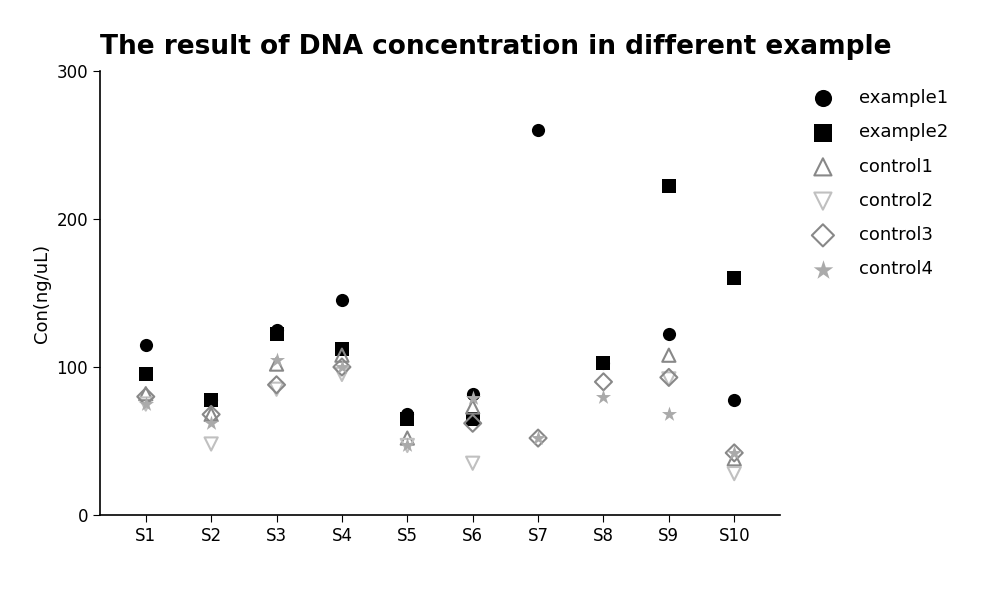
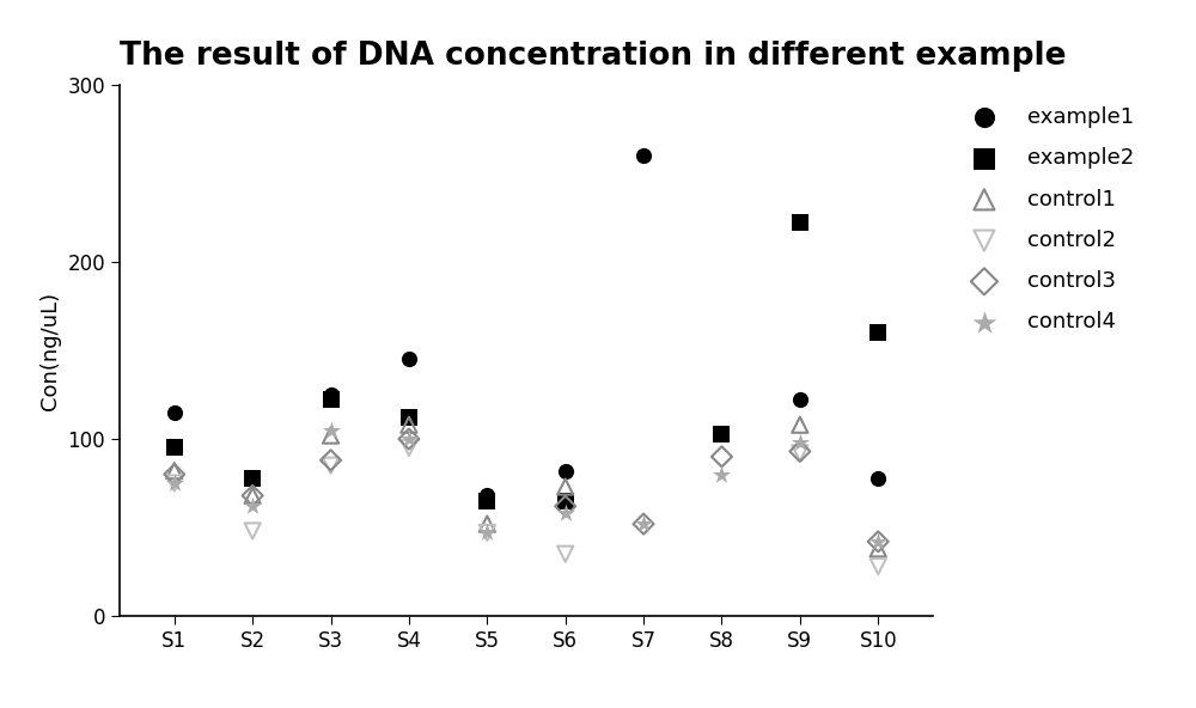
control4/S6: 79 -> 58
control4/S9: 68 -> 98
